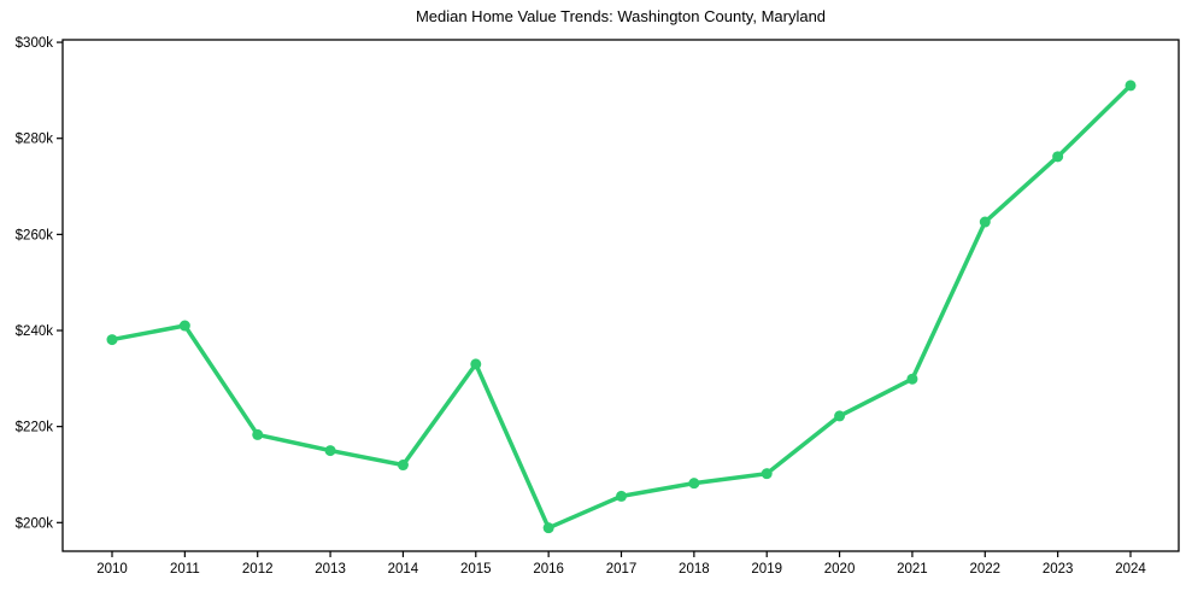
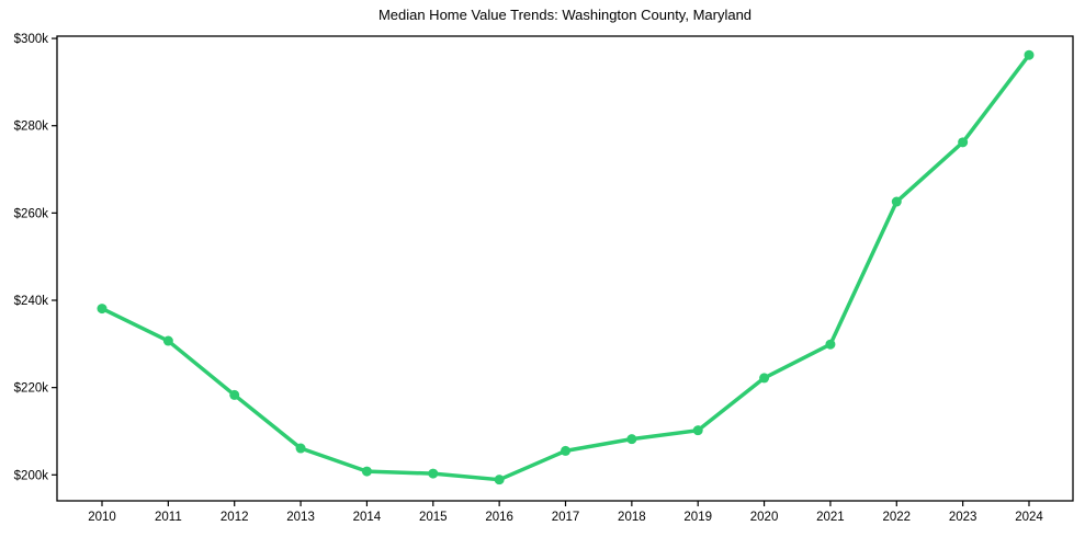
2011: $241k -> $231k
2013: $215k -> $206k
2014: $212k -> $201k
2015: $233k -> $200k
2024: $291k -> $296k
